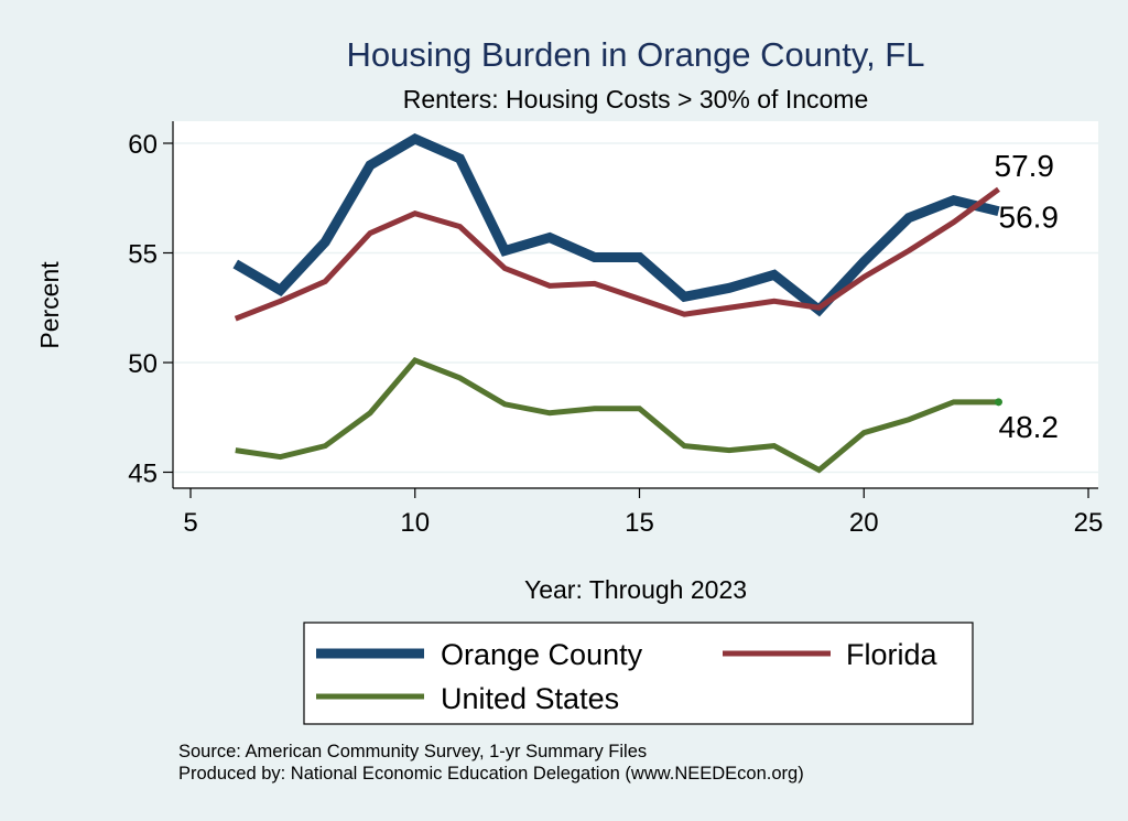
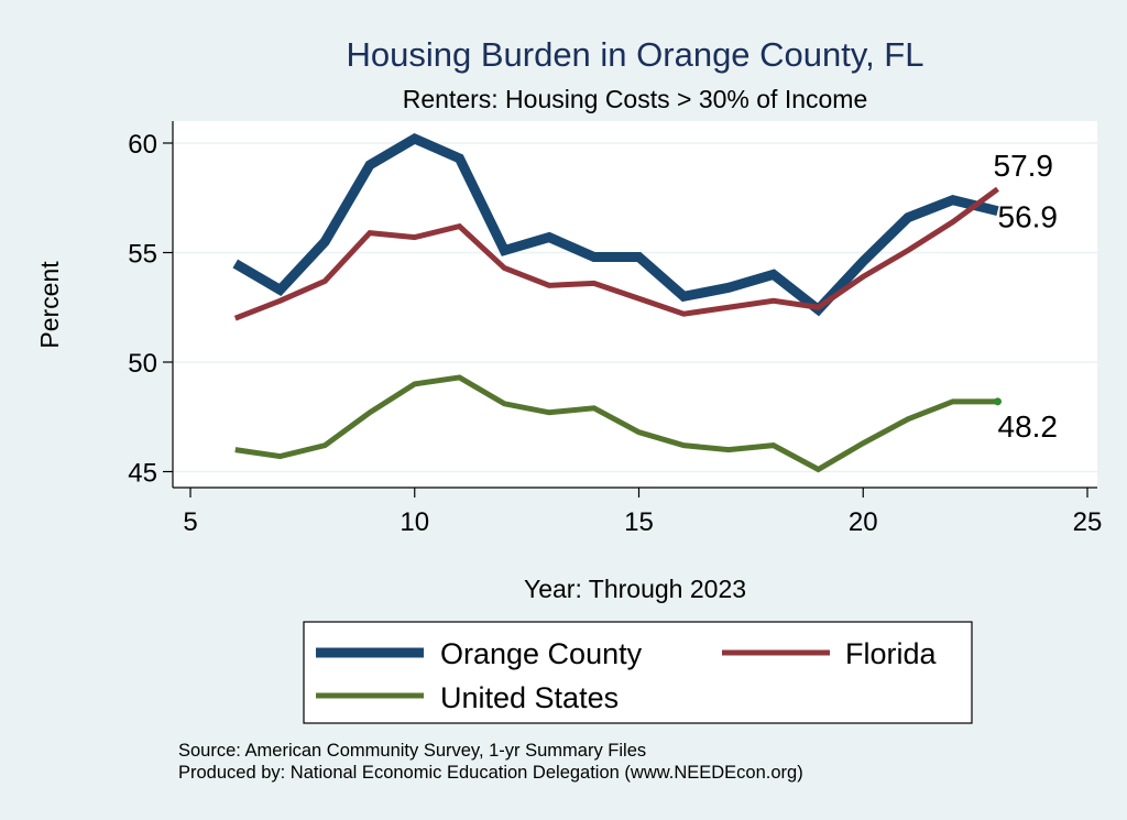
Florida/10: 56.8 -> 55.7
United States/10: 50.1 -> 49.0
United States/15: 47.9 -> 46.8
United States/20: 46.8 -> 46.3
